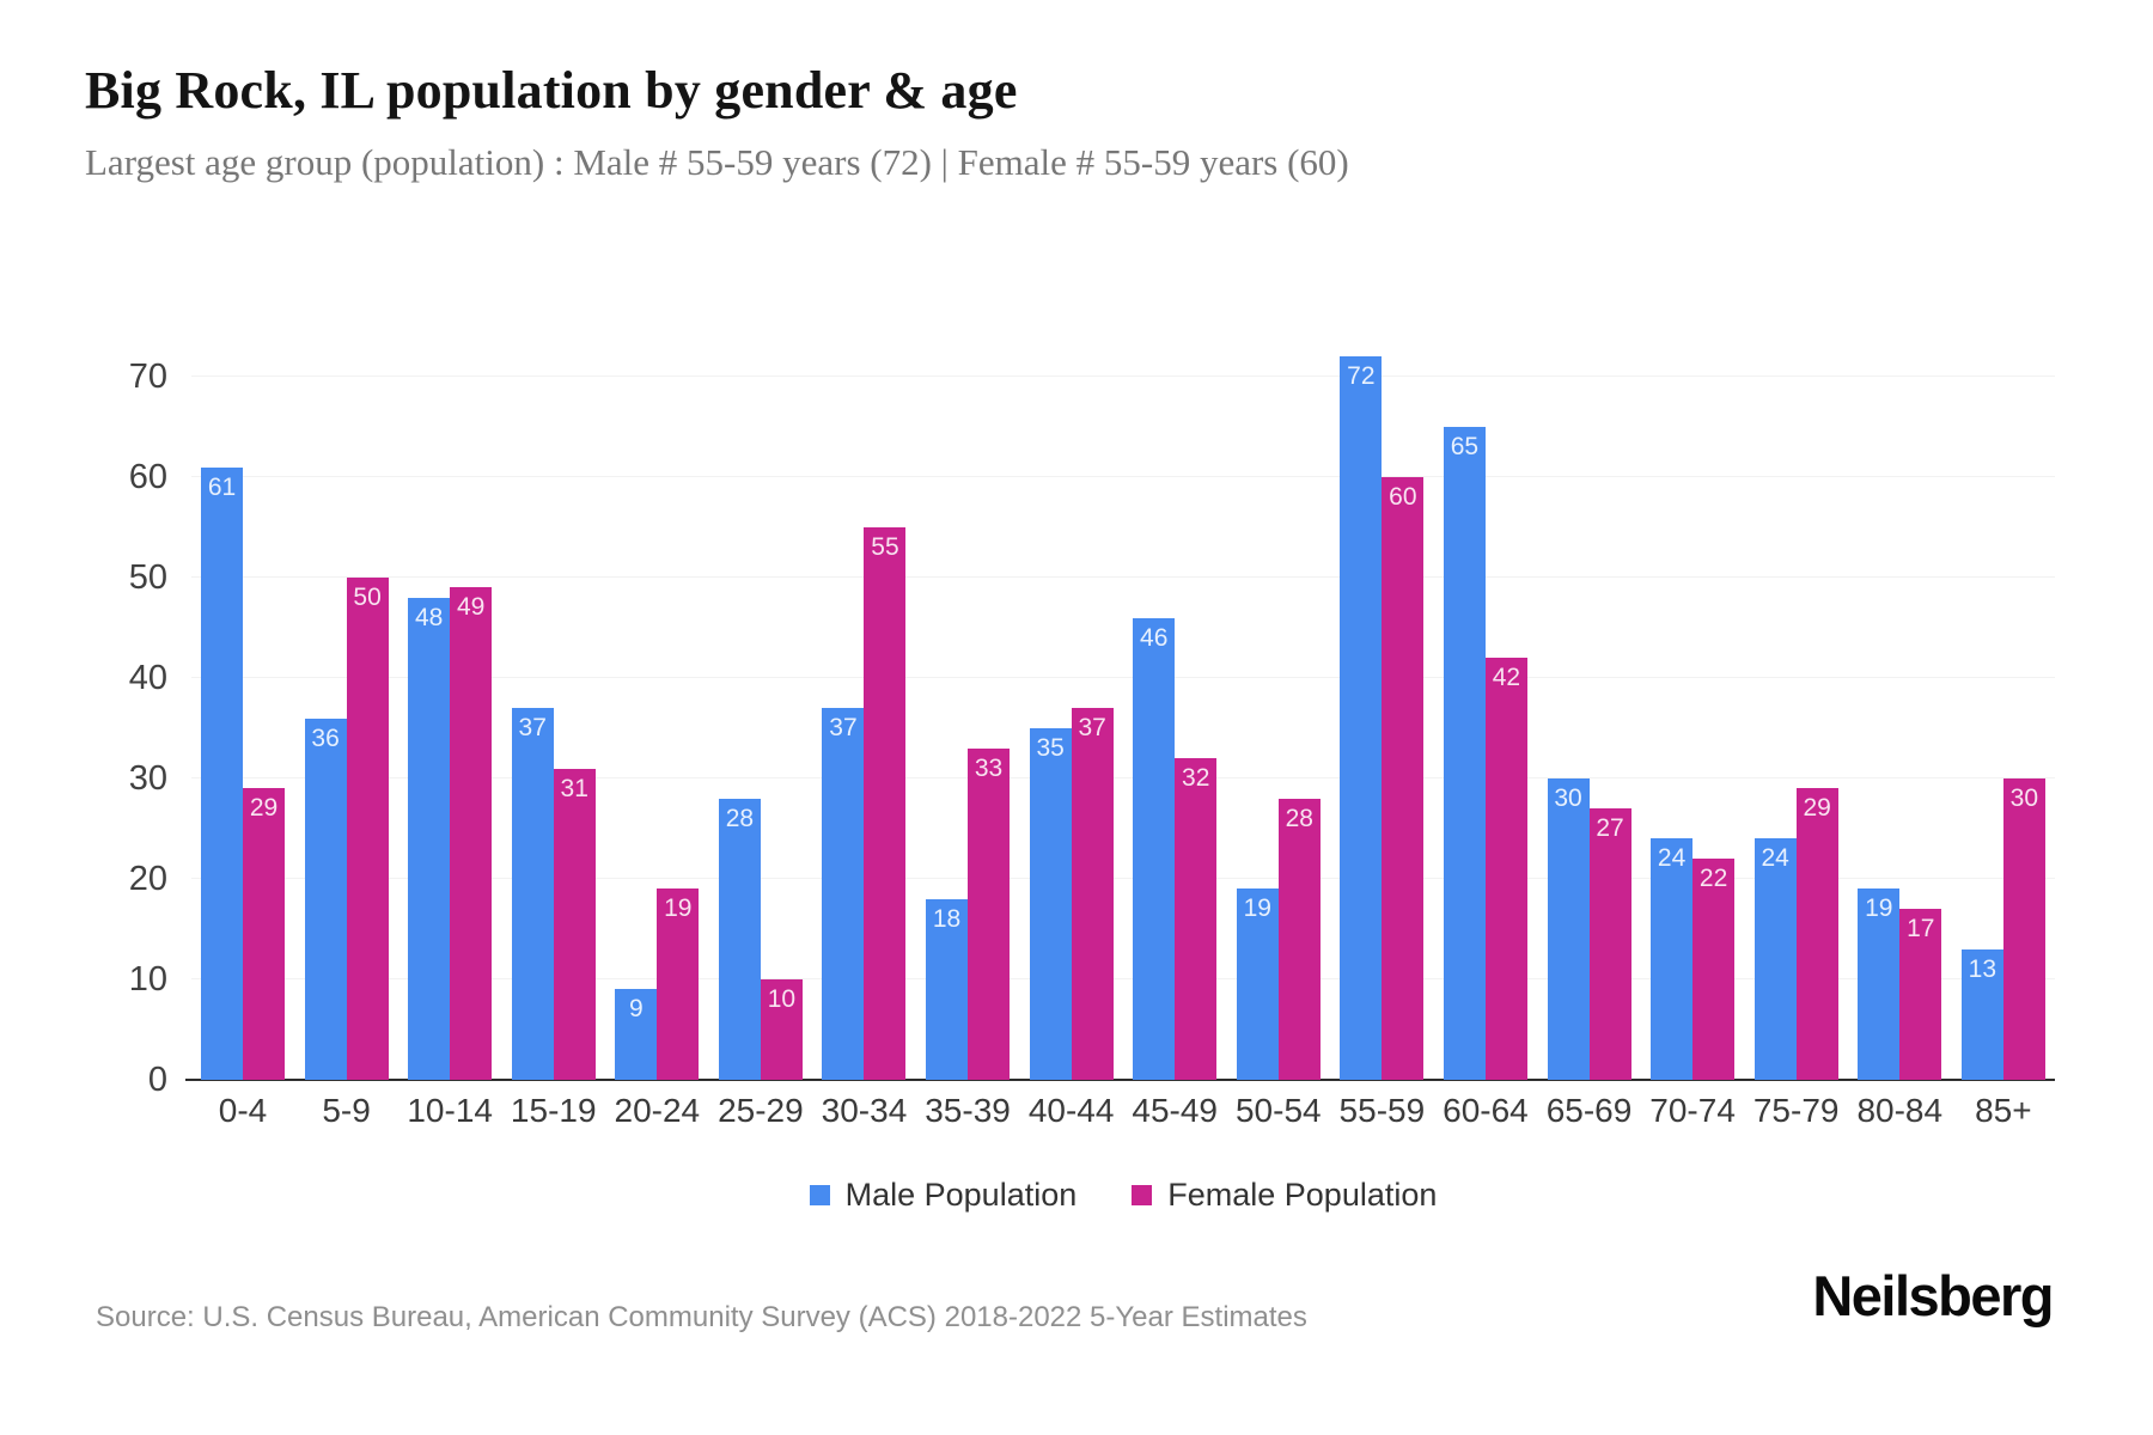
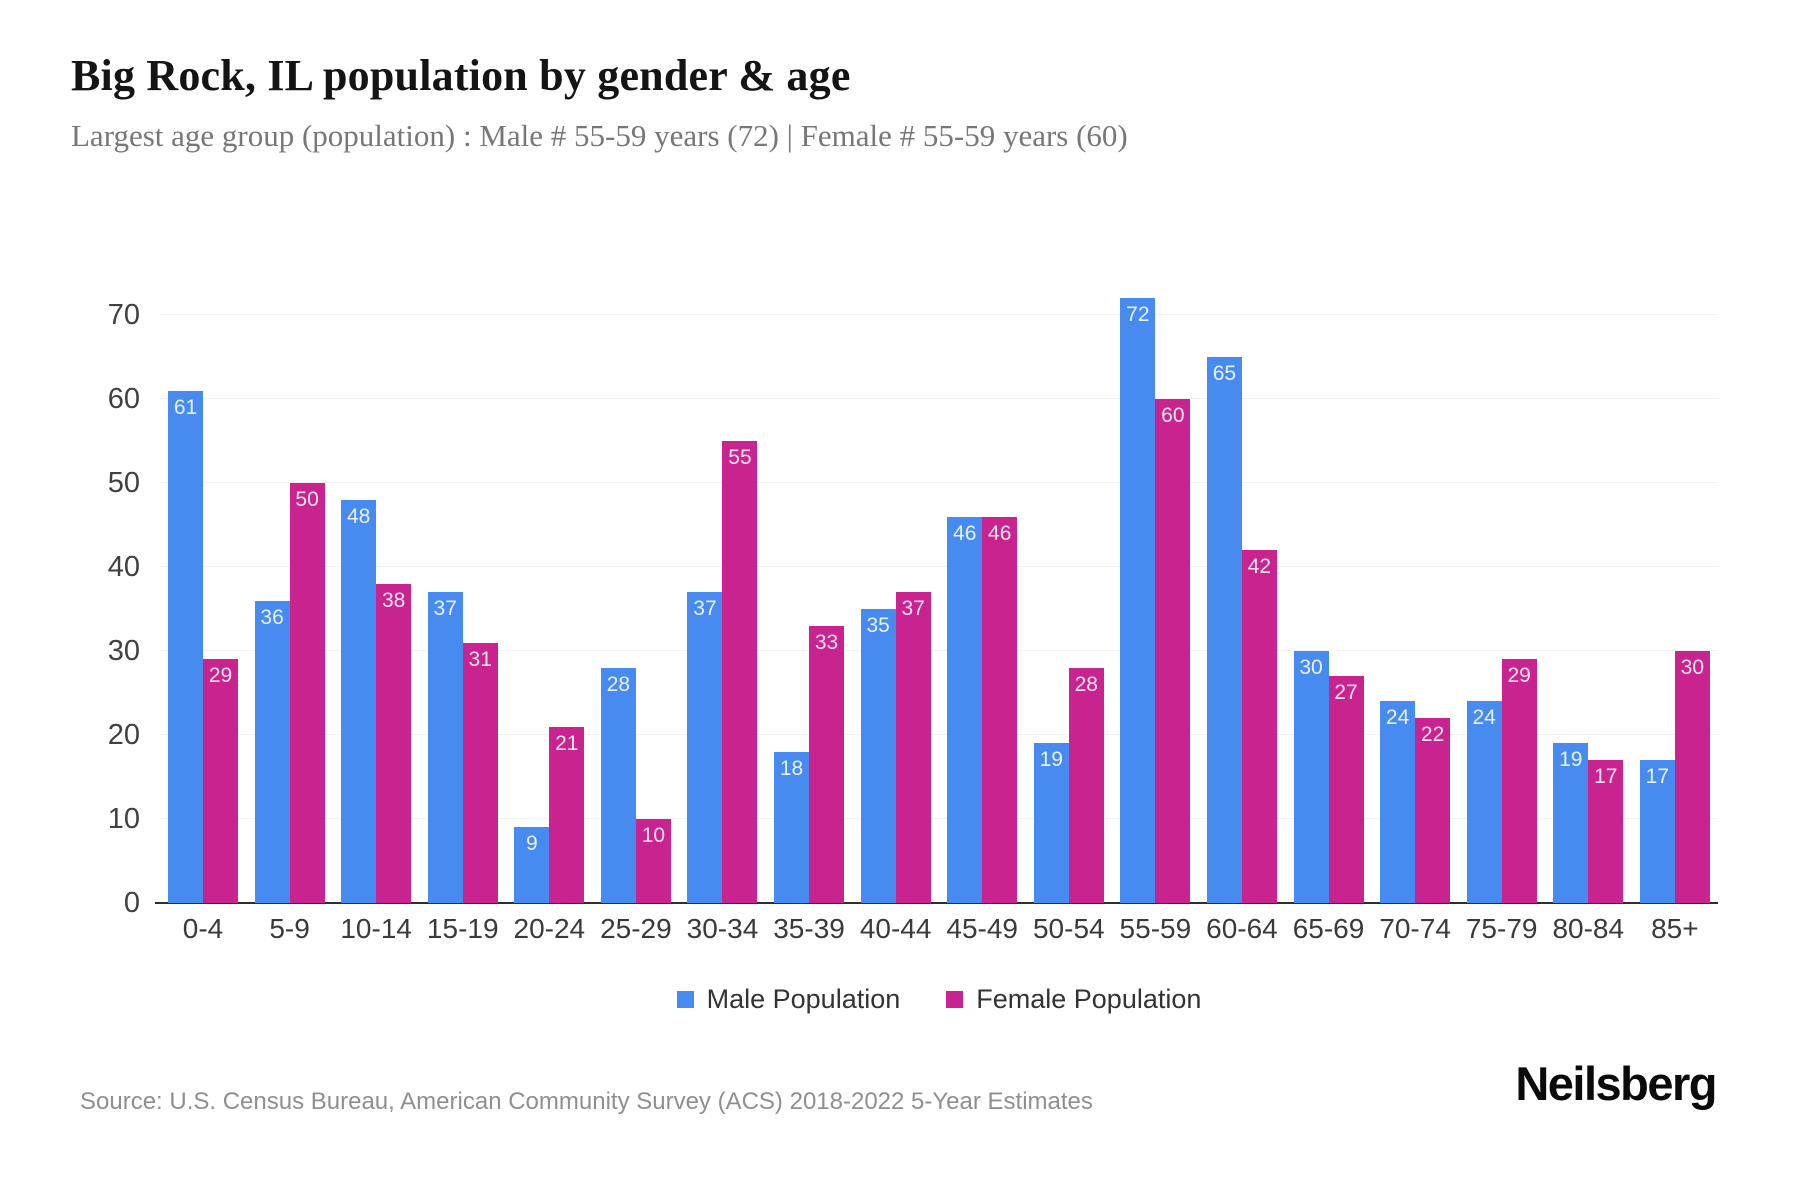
Female Population/10-14: 49 -> 38
Female Population/20-24: 19 -> 21
Female Population/45-49: 32 -> 46
Male Population/85+: 13 -> 17
